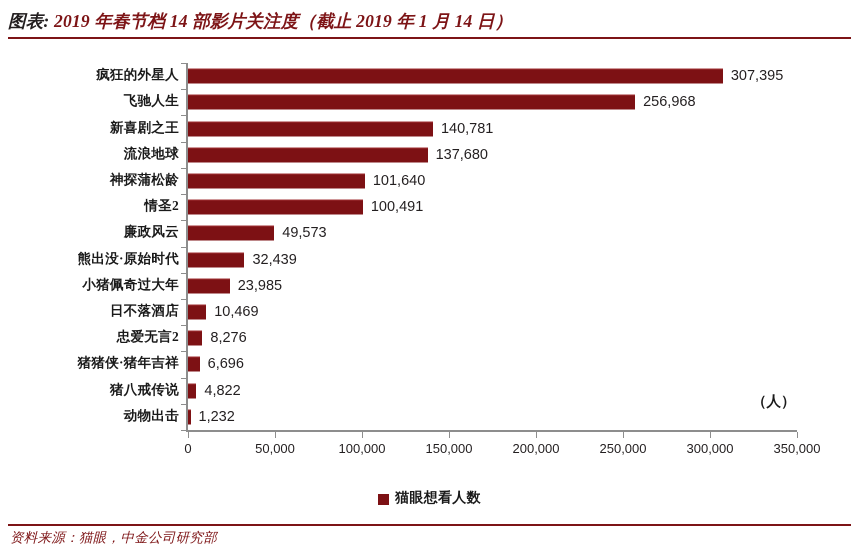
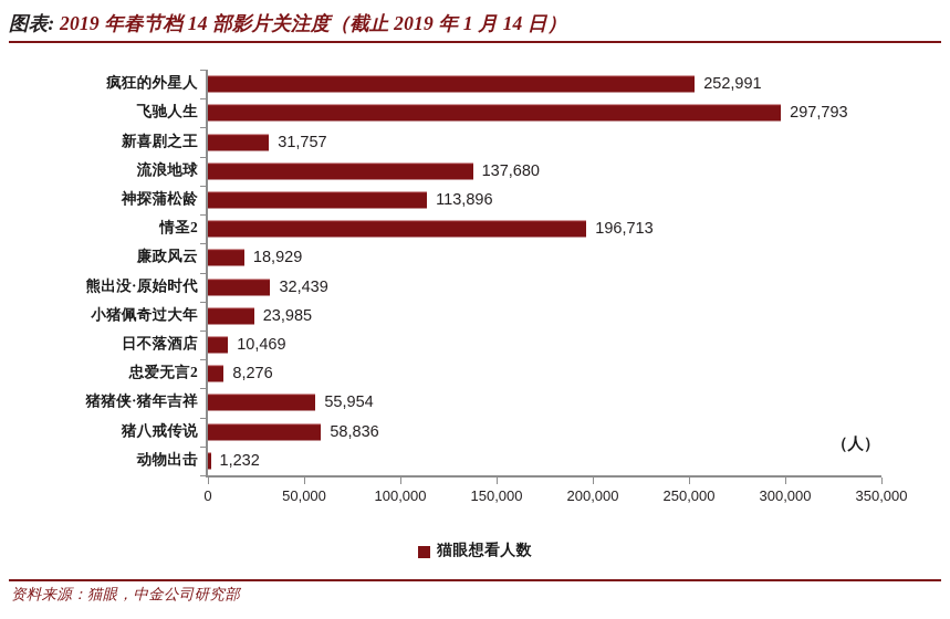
疯狂的外星人: 307,395 -> 252,991
飞驰人生: 256,968 -> 297,793
新喜剧之王: 140,781 -> 31,757
神探蒲松龄: 101,640 -> 113,896
情圣2: 100,491 -> 196,713
廉政风云: 49,573 -> 18,929
猪猪侠·猪年吉祥: 6,696 -> 55,954
猪八戒传说: 4,822 -> 58,836
